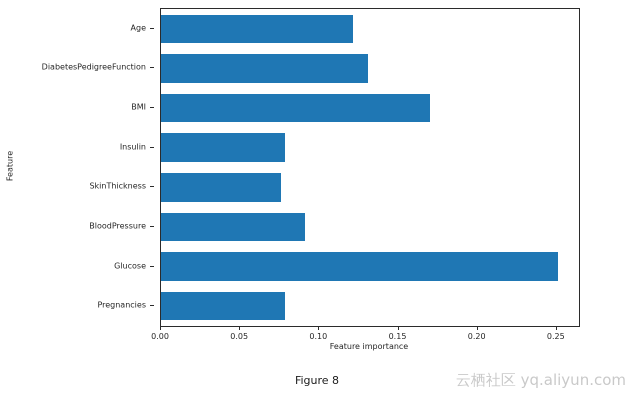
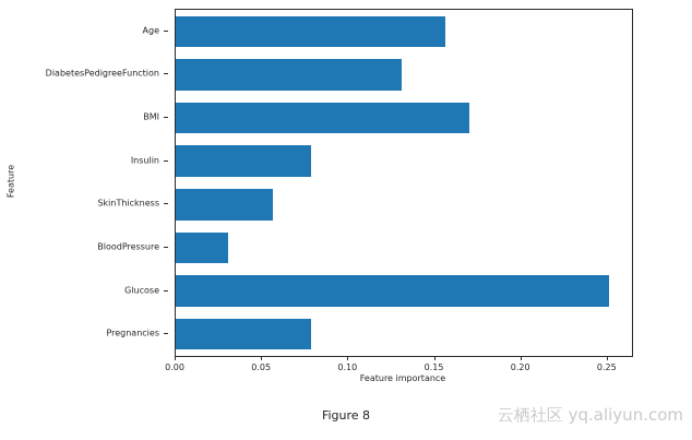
Age: 0.121 -> 0.156
SkinThickness: 0.076 -> 0.056
BloodPressure: 0.091 -> 0.030
